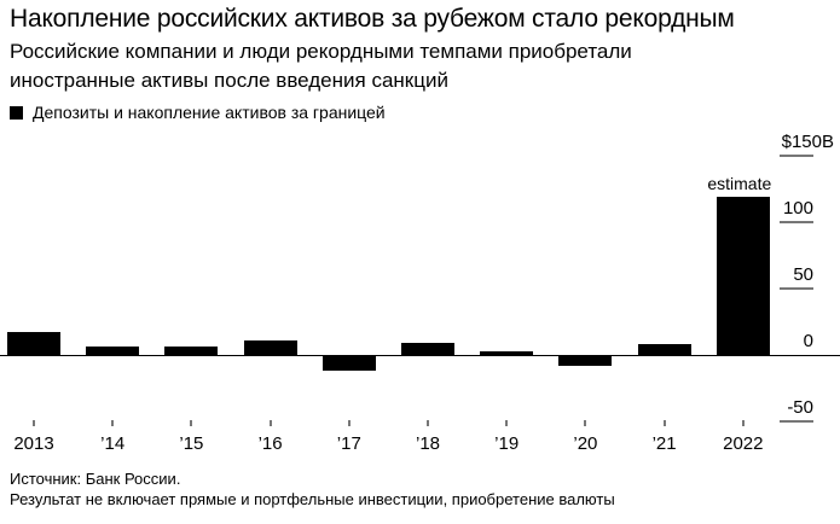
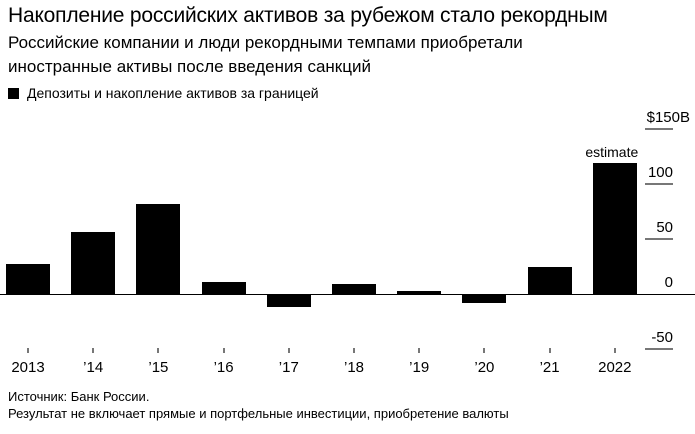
2013: 17 -> 27
’14: 6 -> 56
’15: 6 -> 82
’21: 8 -> 25
